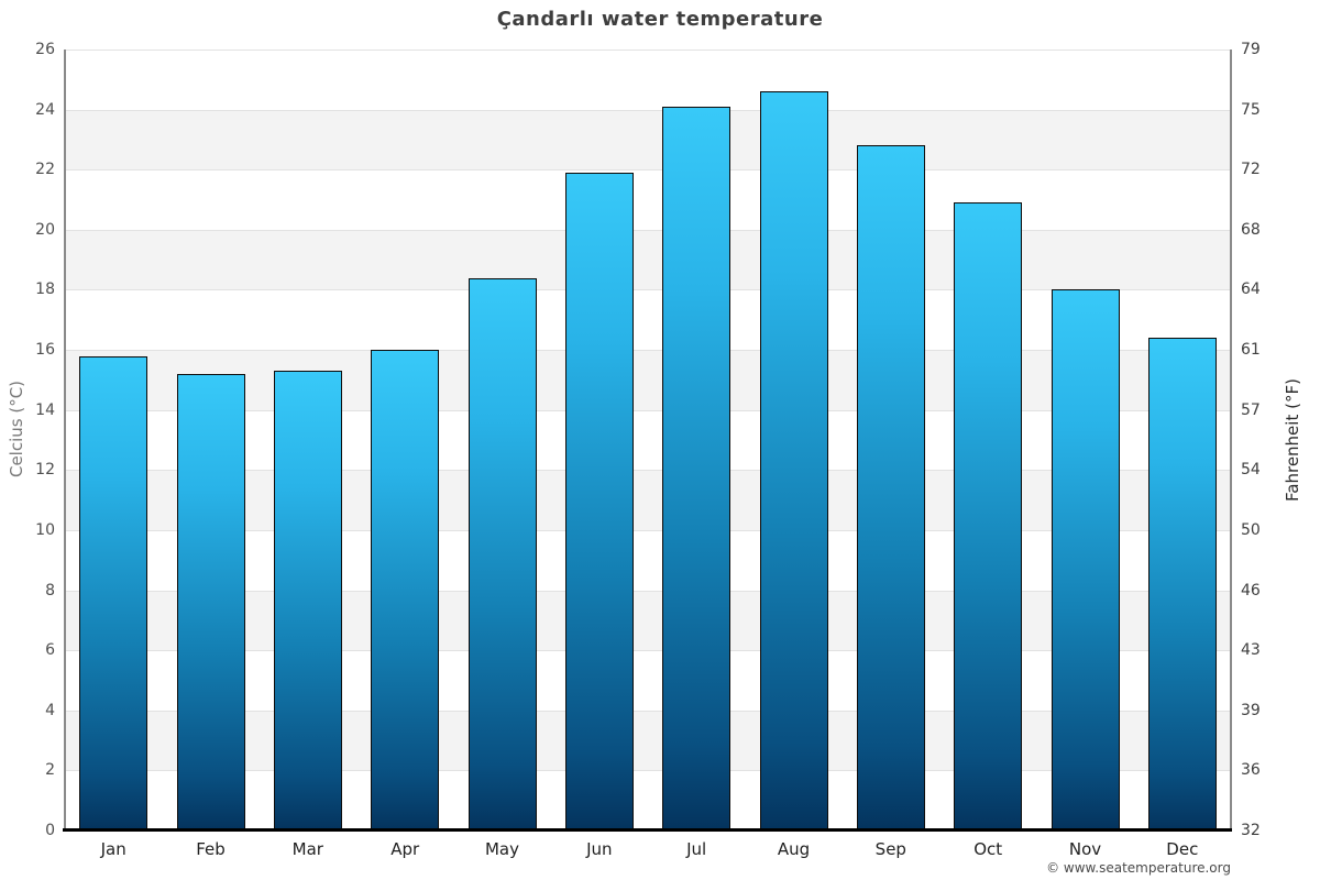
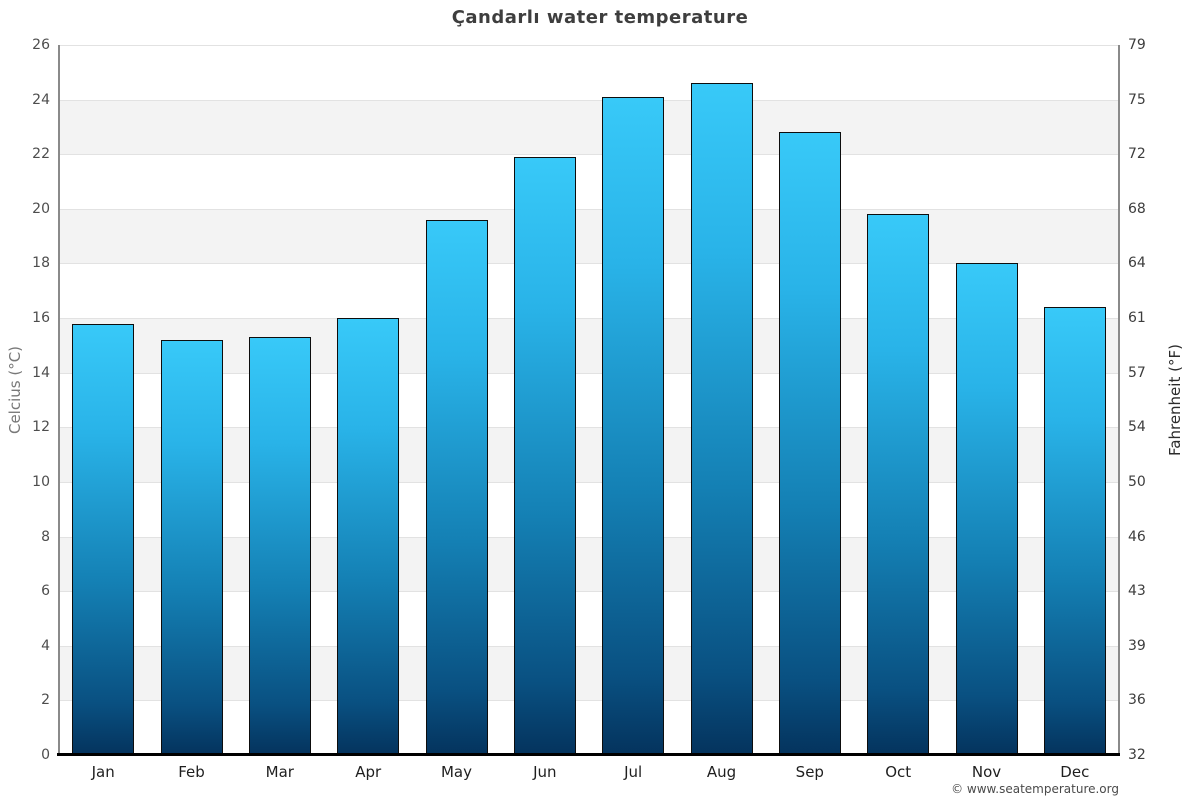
May: 18.4 -> 19.6
Oct: 20.9 -> 19.8
